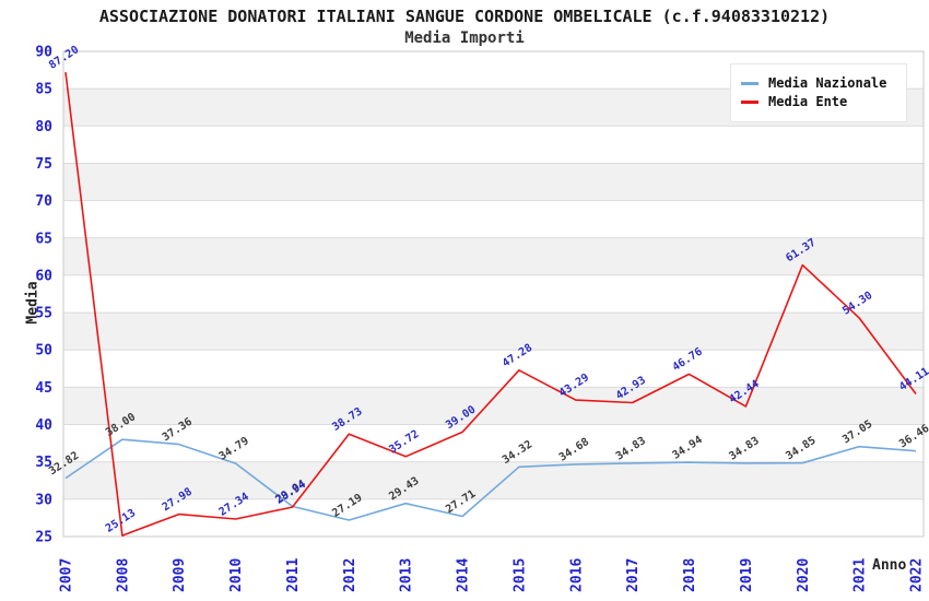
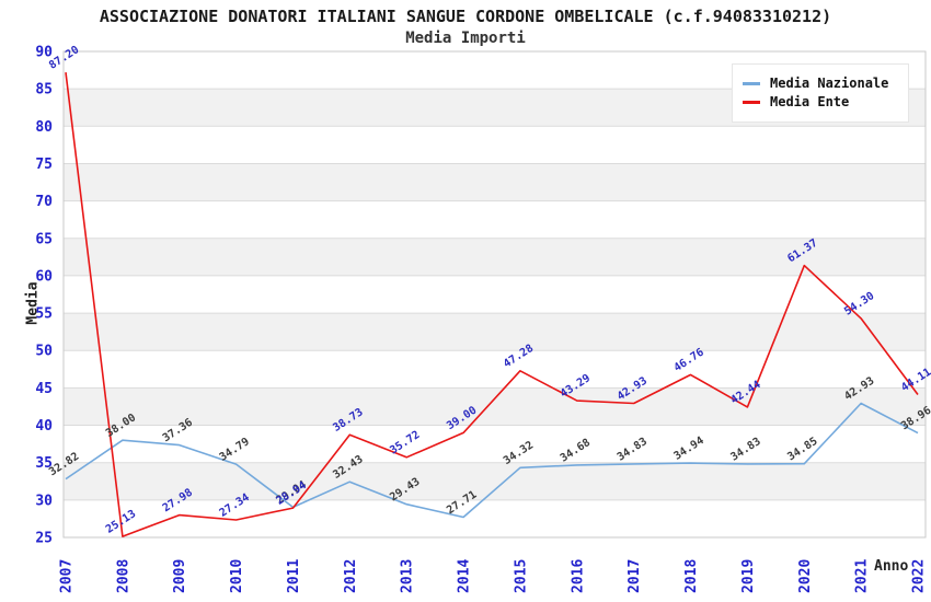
Media Nazionale/2012: 27.19 -> 32.43
Media Nazionale/2021: 37.05 -> 42.93
Media Nazionale/2022: 36.46 -> 38.96
